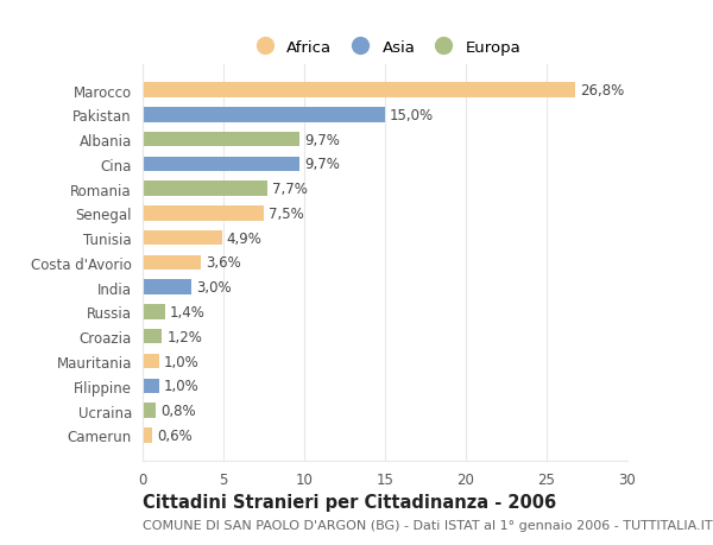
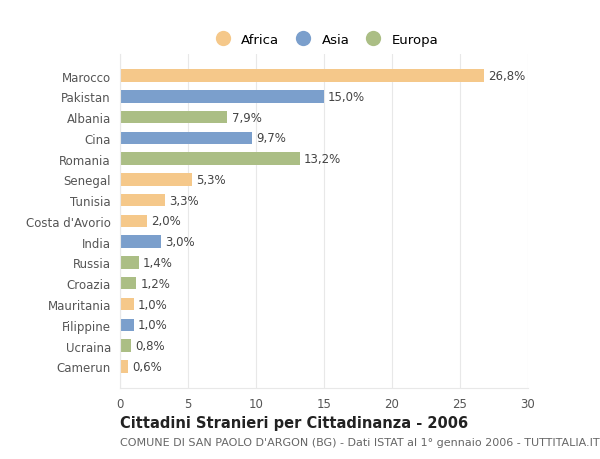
Albania: 9,7% -> 7,9%
Romania: 7,7% -> 13,2%
Senegal: 7,5% -> 5,3%
Tunisia: 4,9% -> 3,3%
Costa d'Avorio: 3,6% -> 2,0%
